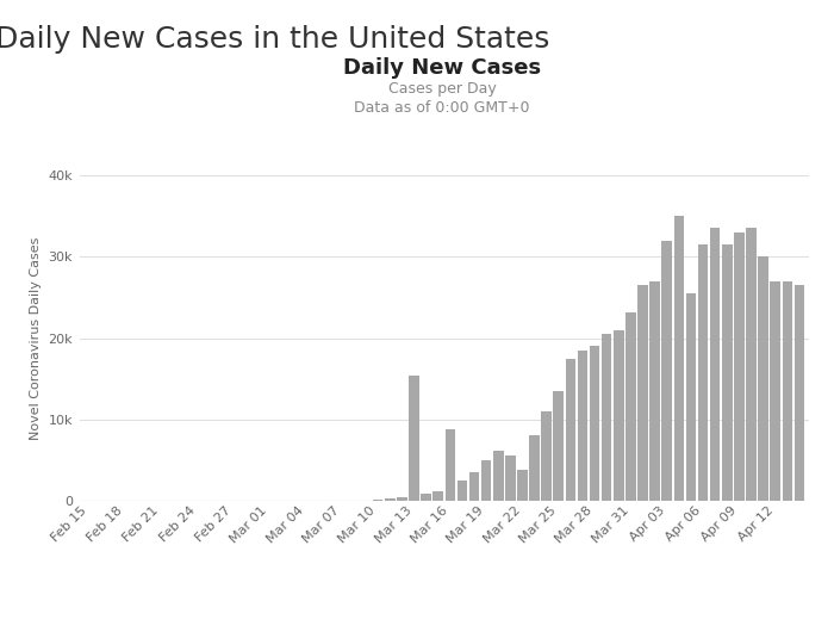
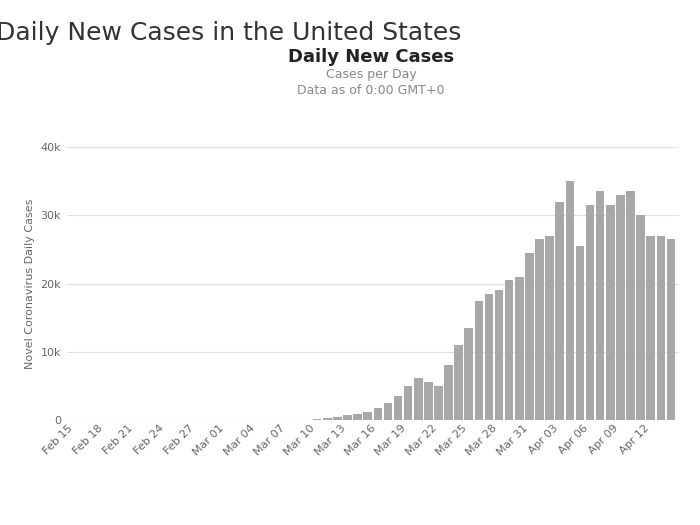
Mar 13: 15.4k -> 0.7k
Mar 16: 8.8k -> 1.8k
Mar 22: 3.8k -> 5.0k
Mar 31: 23.2k -> 24.5k
